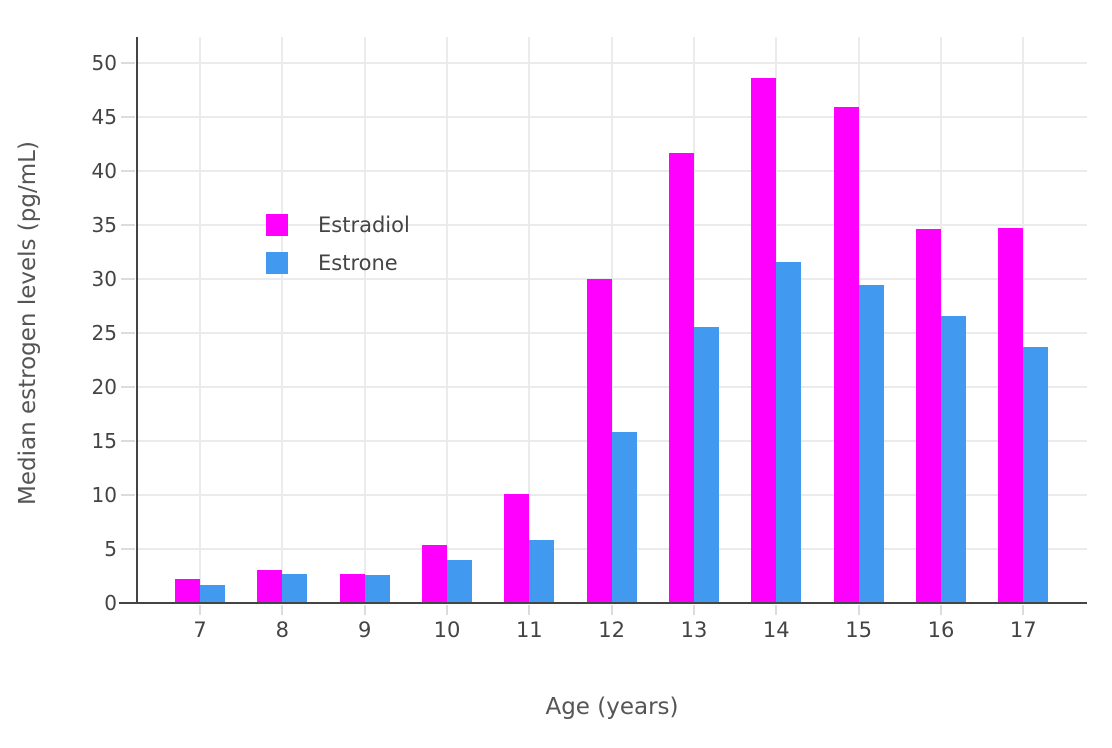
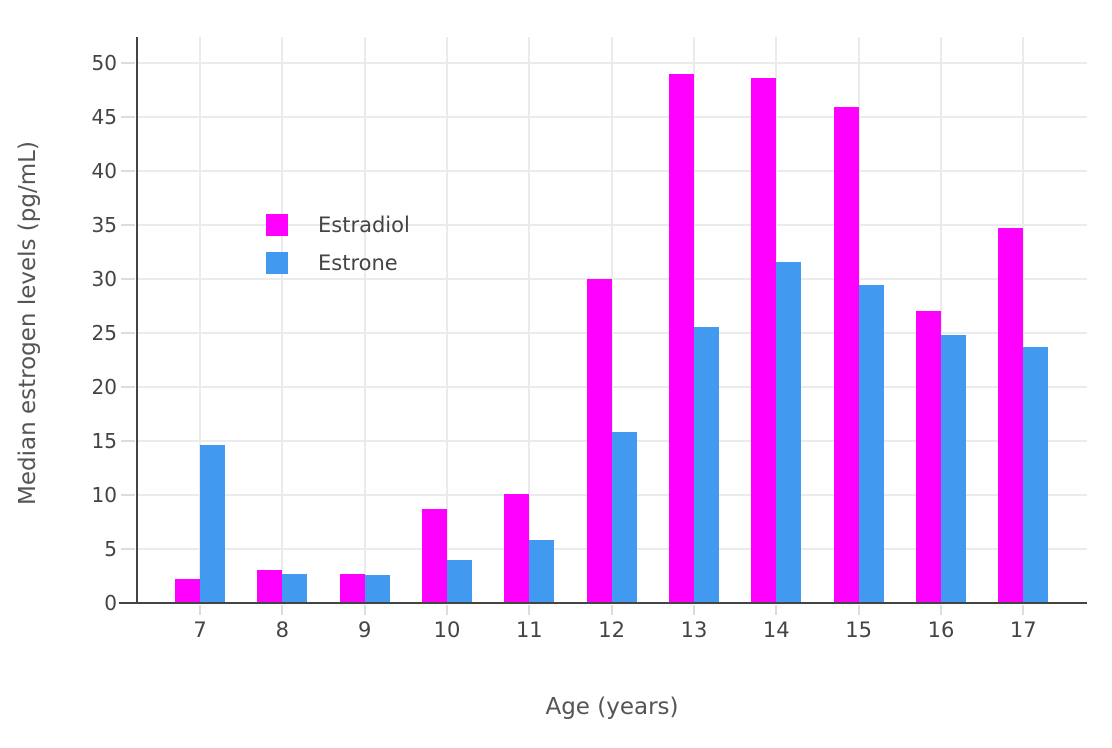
Estrone/7: 1.7 -> 14.6
Estradiol/10: 5.4 -> 8.7
Estradiol/13: 41.7 -> 49.0
Estradiol/16: 34.6 -> 27.0
Estrone/16: 26.6 -> 24.8
